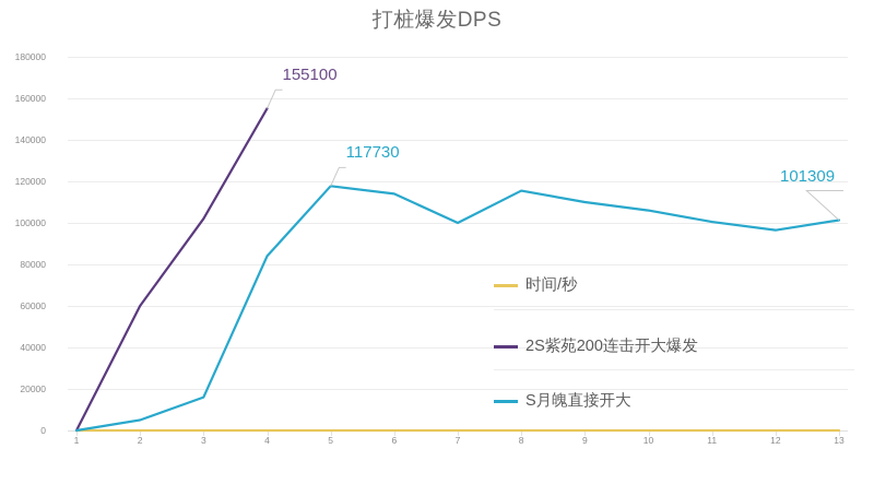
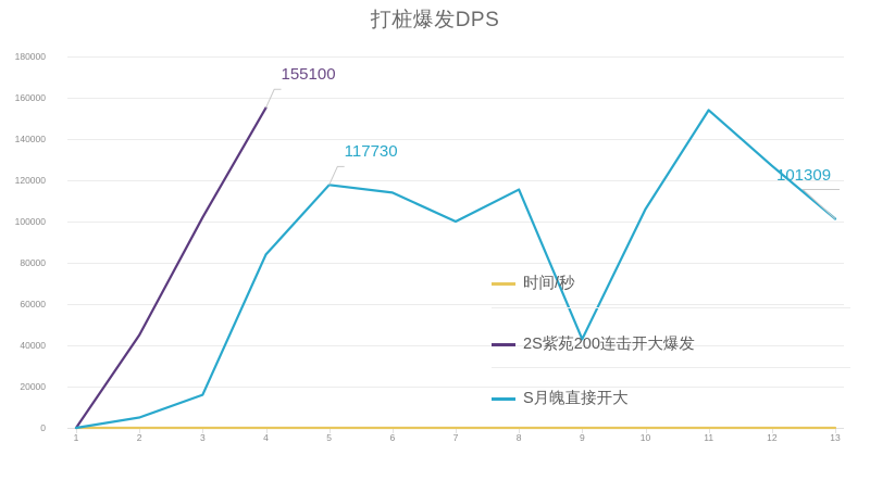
2S紫苑200连击开大爆发/2: 60000 -> 45000
S月魄直接开大/9: 110000 -> 43000
S月魄直接开大/11: 100000 -> 154000
S月魄直接开大/12: 96000 -> 127000
